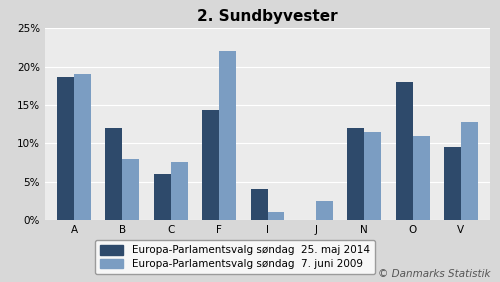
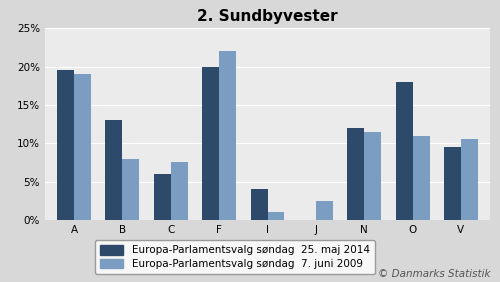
Europa-Parlamentsvalg søndag 25. maj 2014/A: 18.6% -> 19.5%
Europa-Parlamentsvalg søndag 25. maj 2014/B: 12.0% -> 13.0%
Europa-Parlamentsvalg søndag 25. maj 2014/F: 14.4% -> 20.0%
Europa-Parlamentsvalg søndag 7. juni 2009/V: 12.8% -> 10.5%
